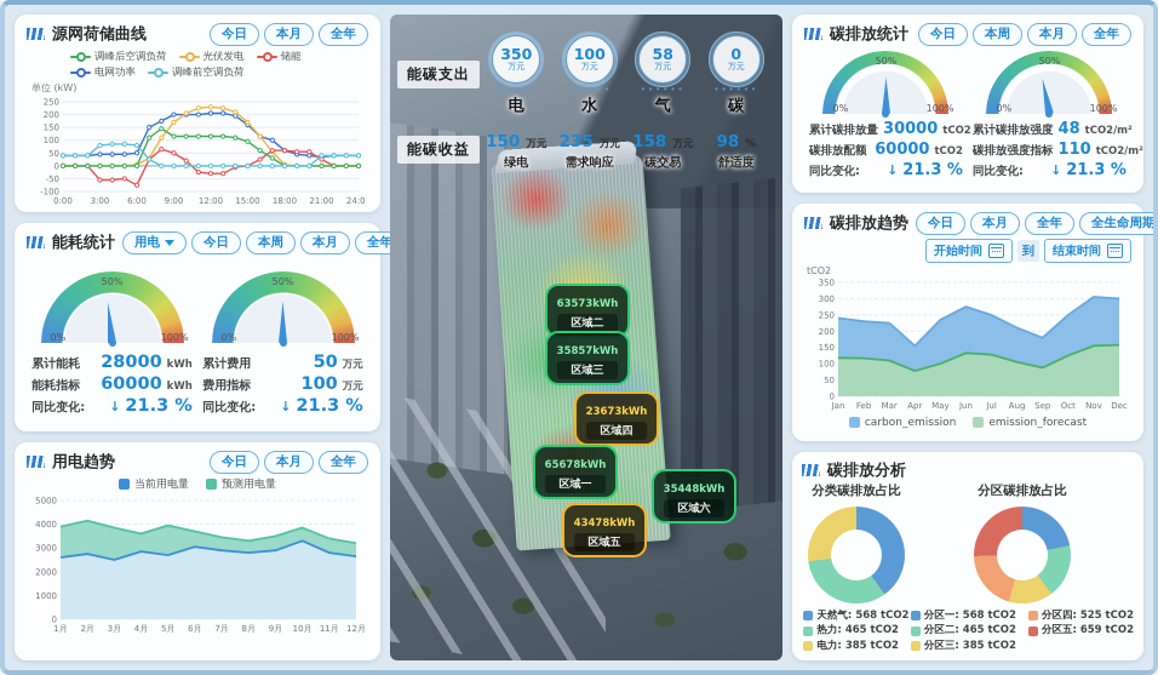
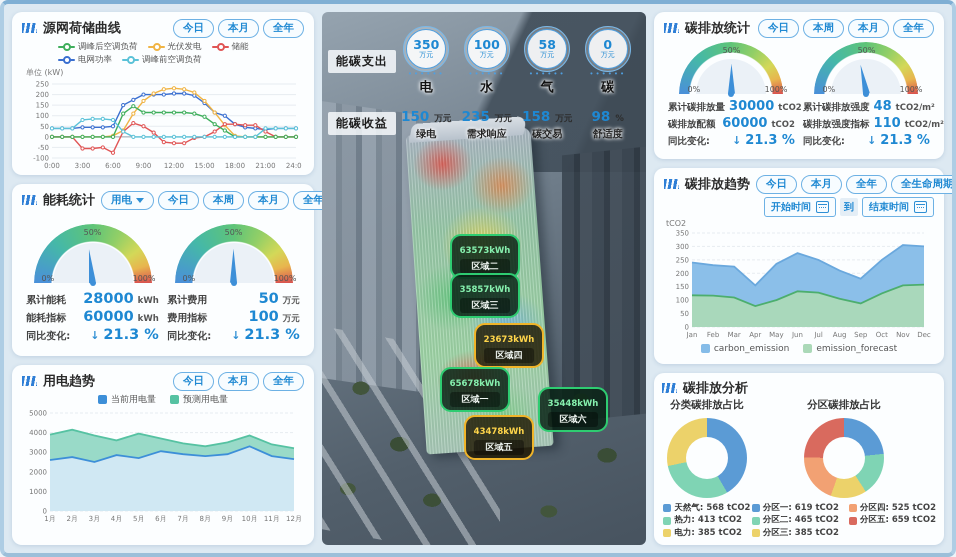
分类碳排放占比/热力:: 465 -> 413
分区碳排放占比/分区一:: 568 -> 619
